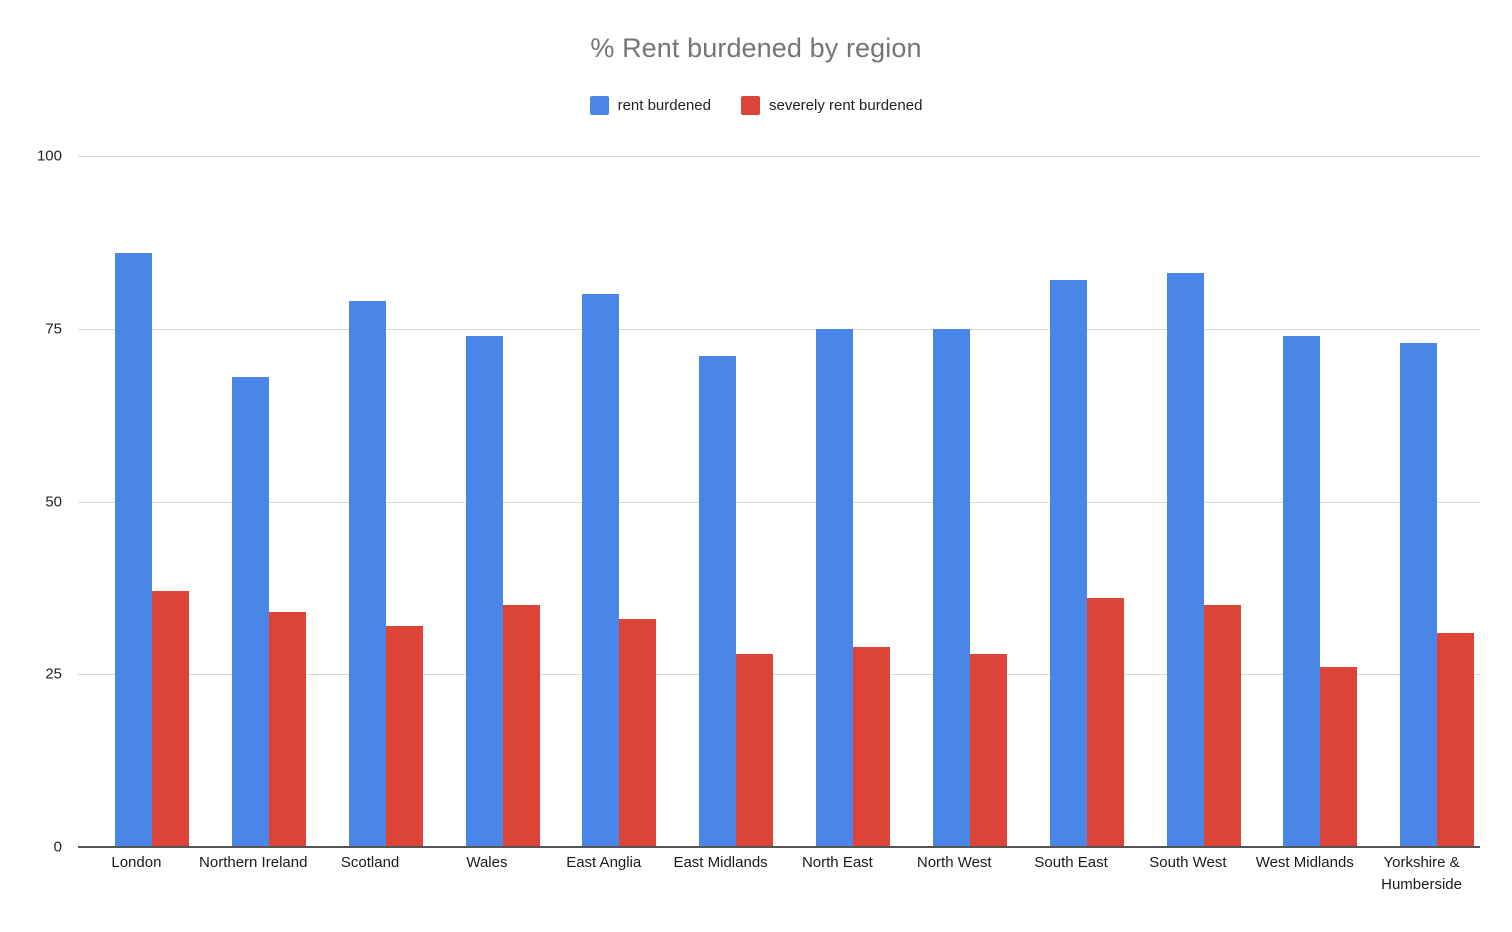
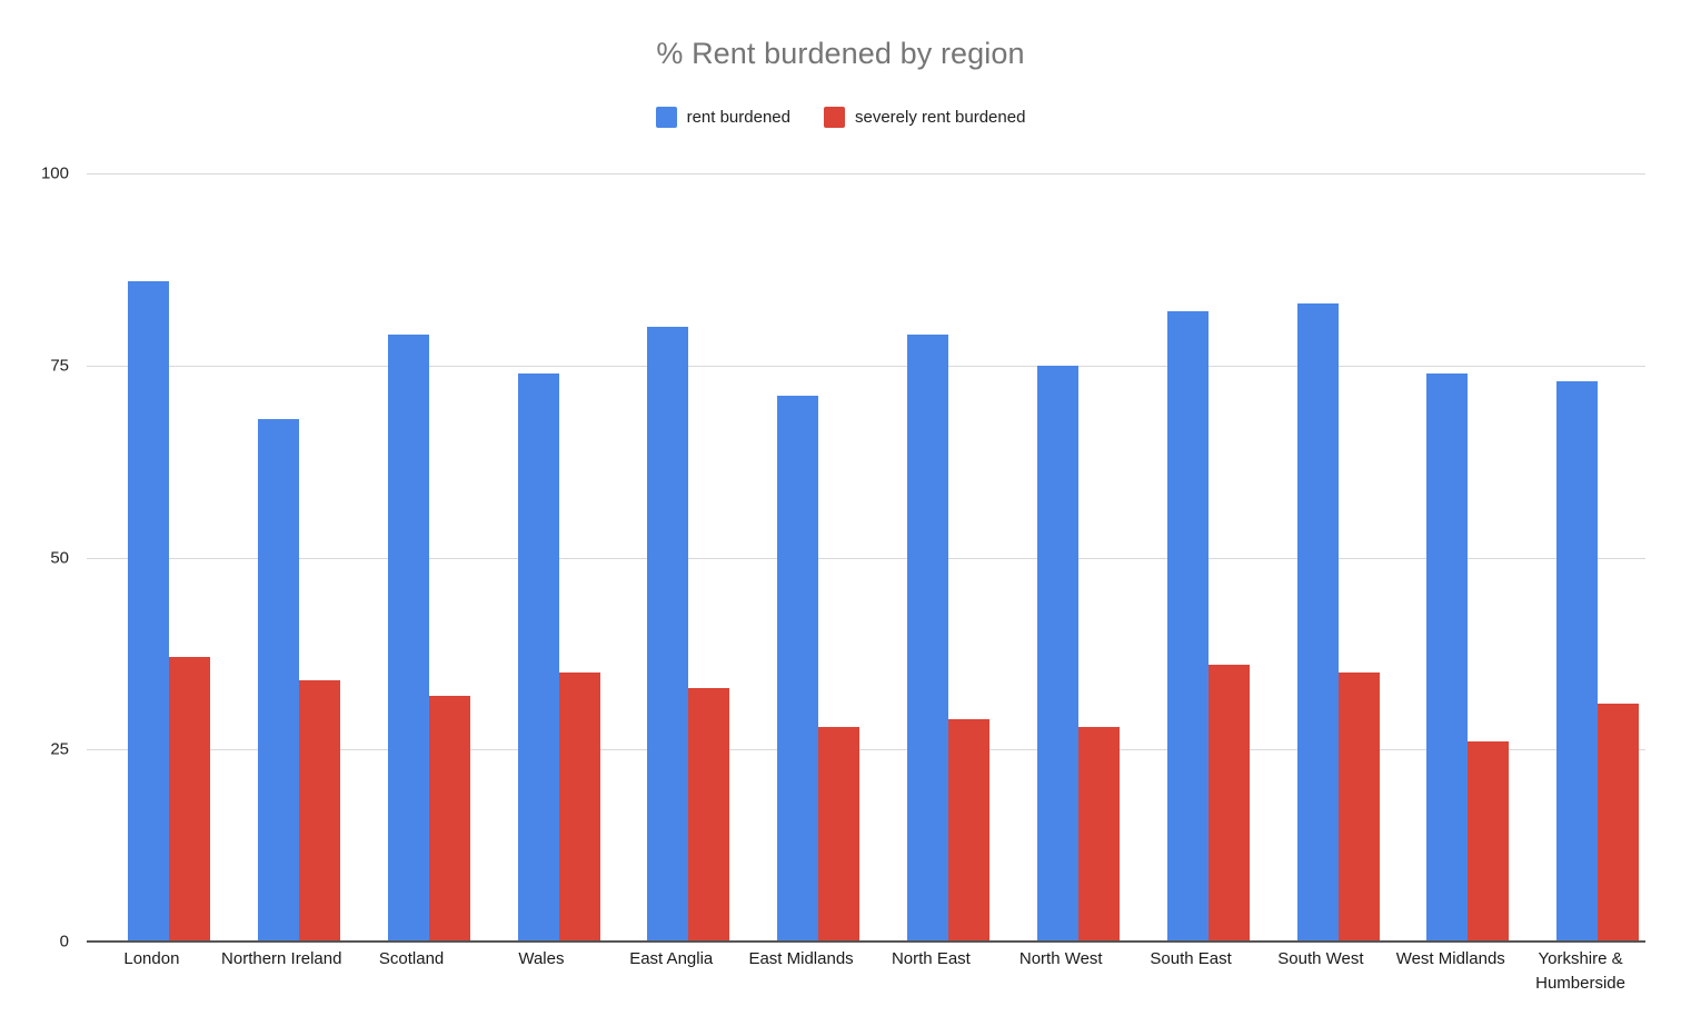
rent burdened/North East: 75 -> 79
